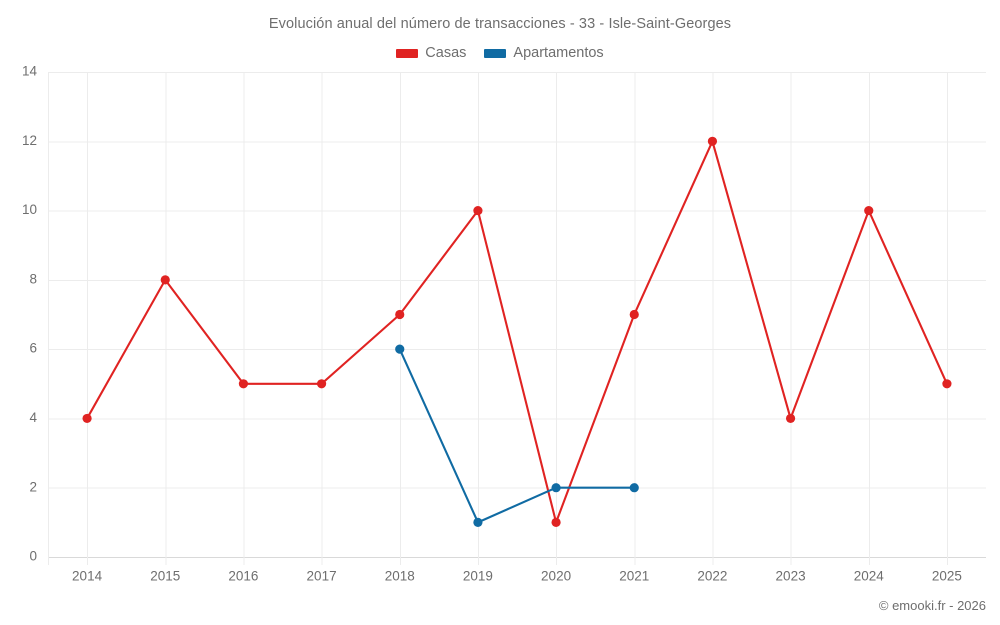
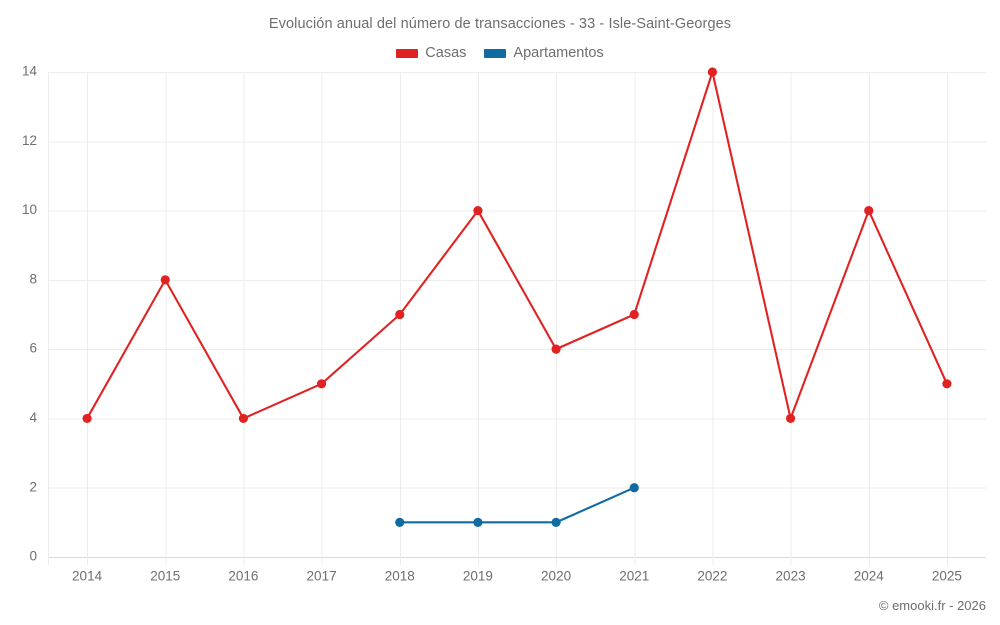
Casas/2016: 5 -> 4
Apartamentos/2018: 6 -> 1
Casas/2020: 1 -> 6
Apartamentos/2020: 2 -> 1
Casas/2022: 12 -> 14
